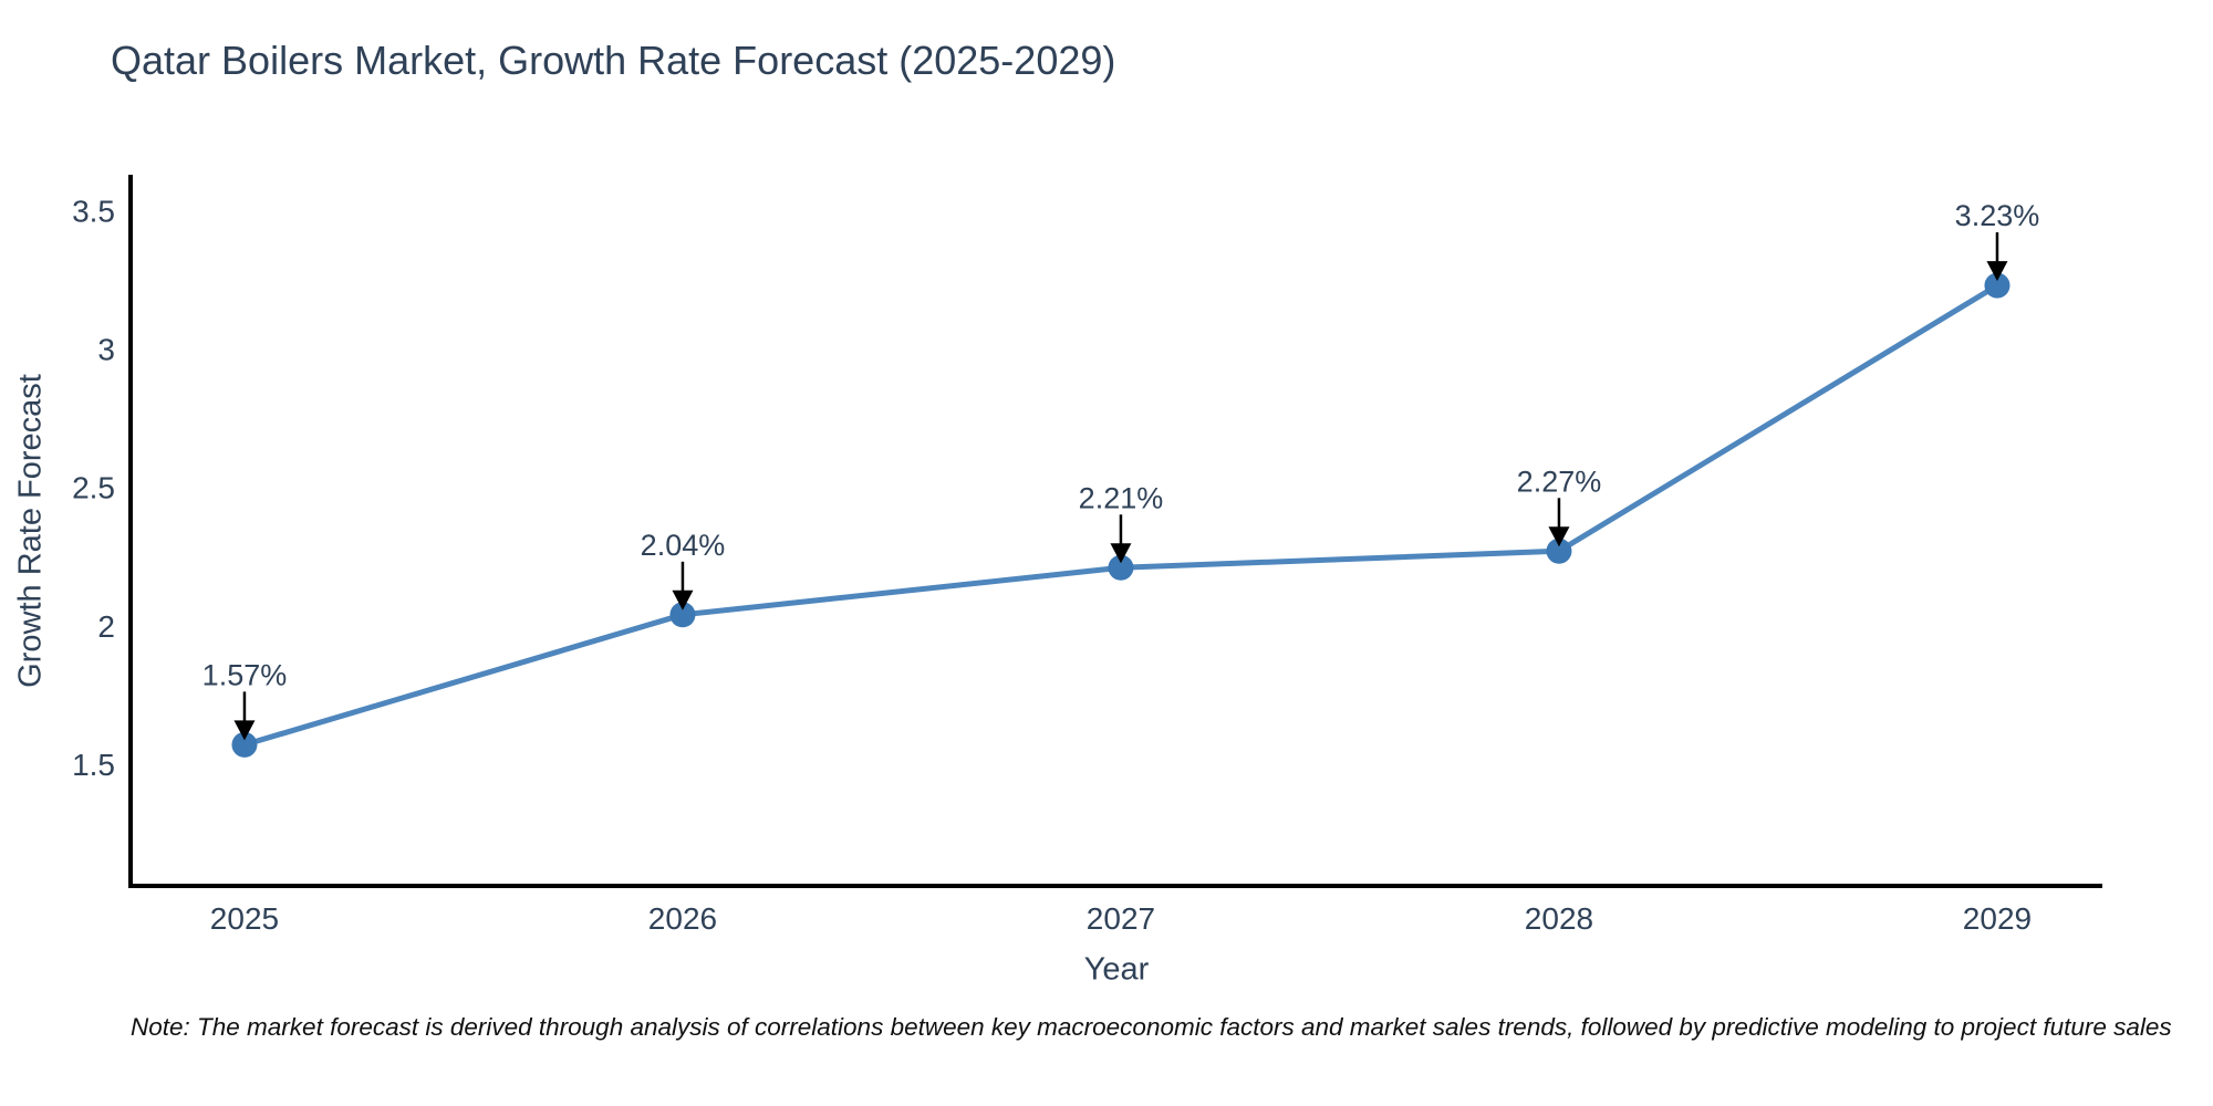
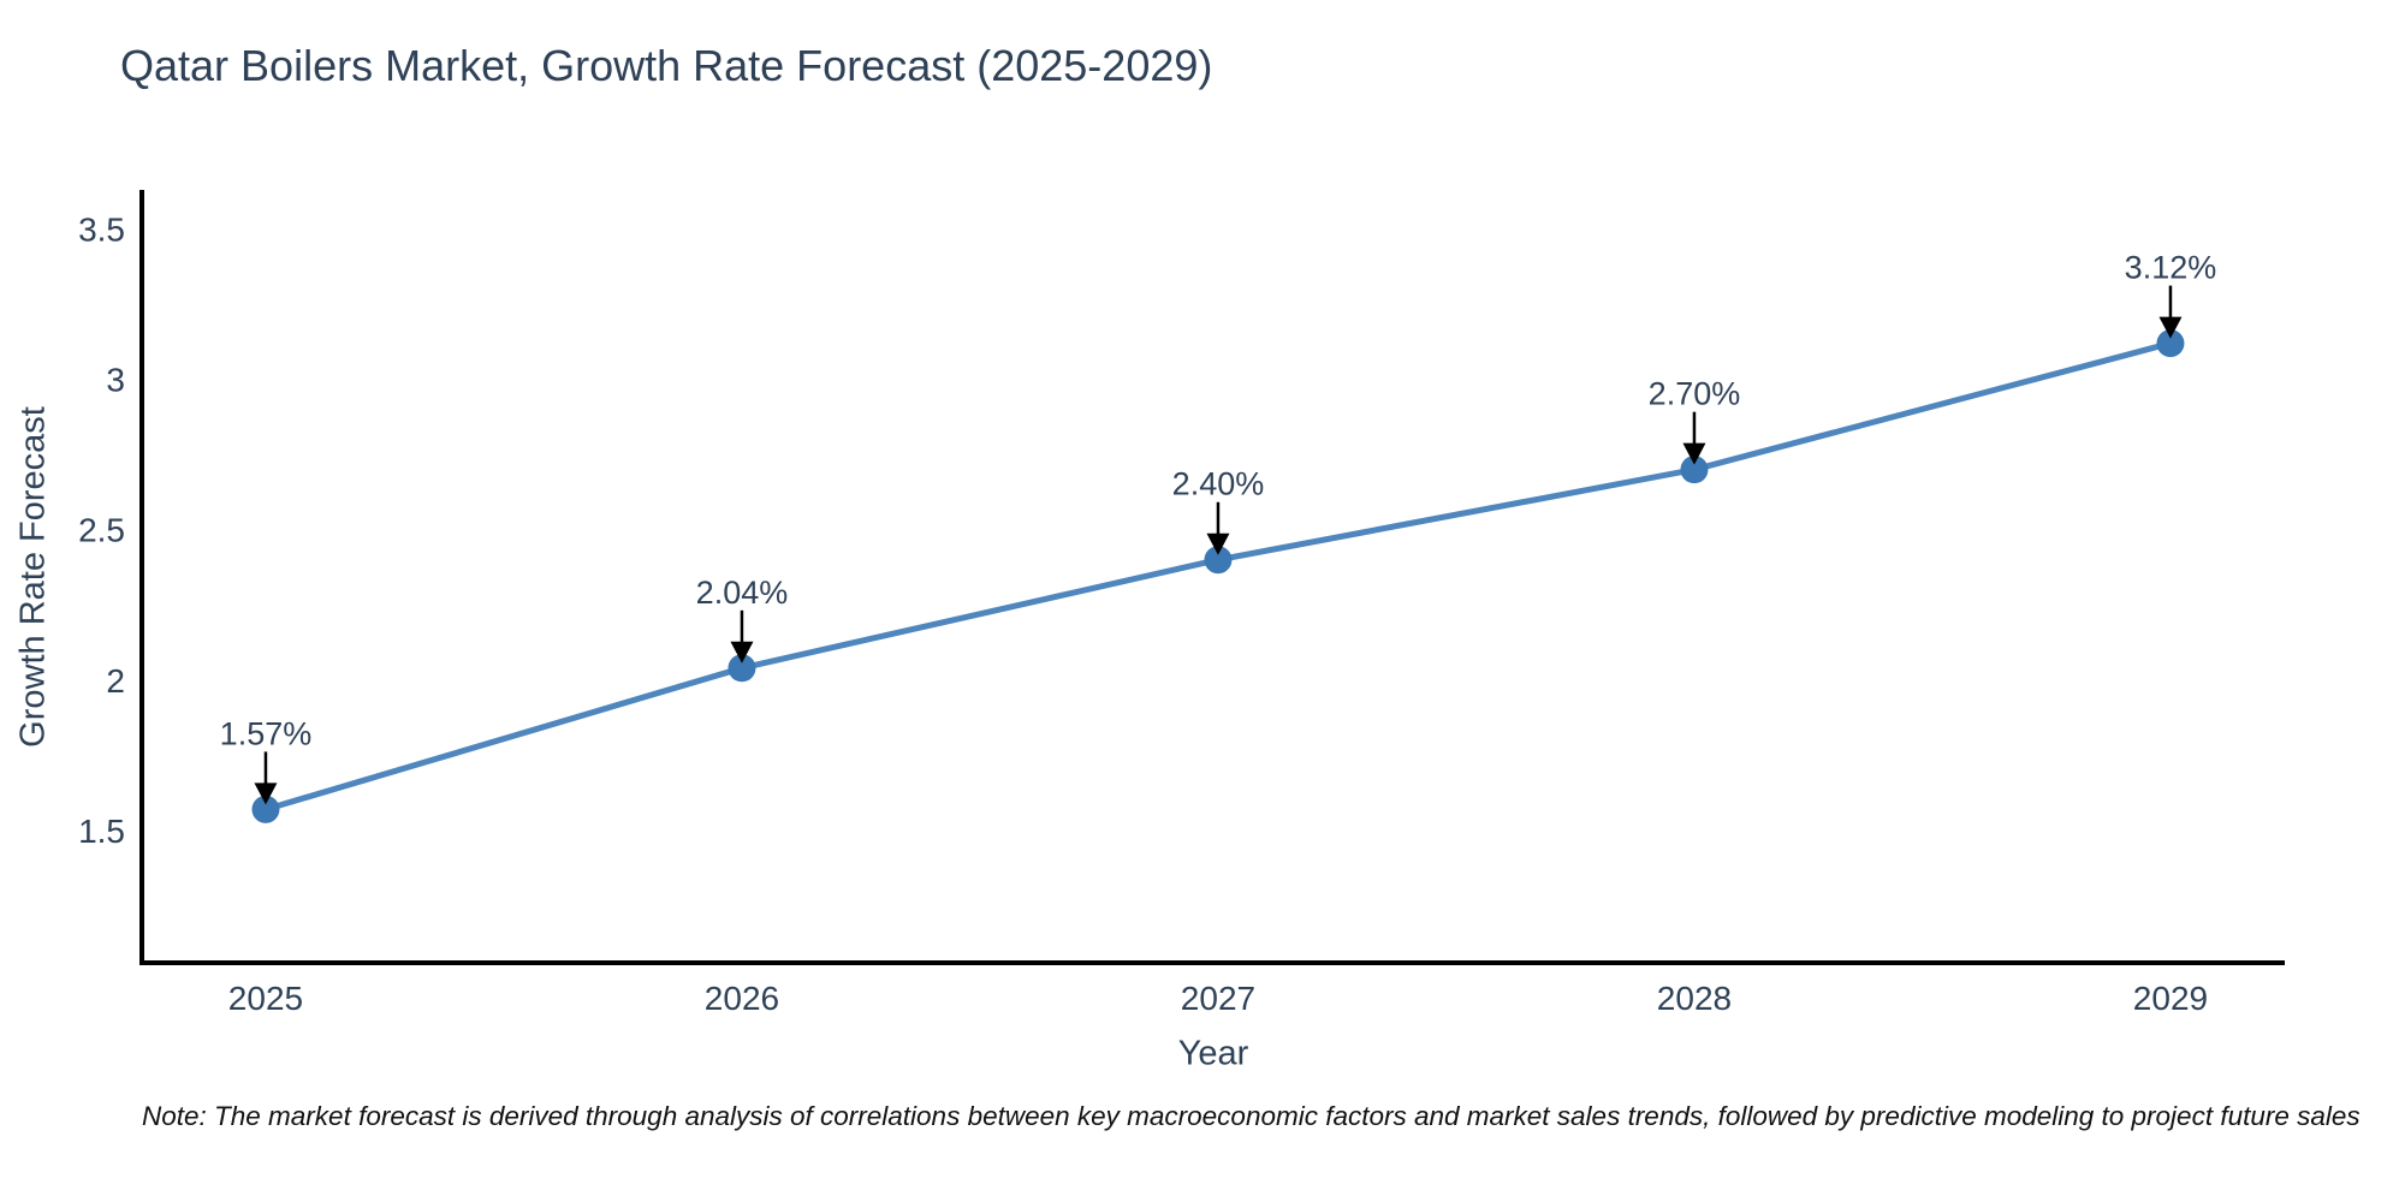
2027: 2.21% -> 2.40%
2028: 2.27% -> 2.70%
2029: 3.23% -> 3.12%
